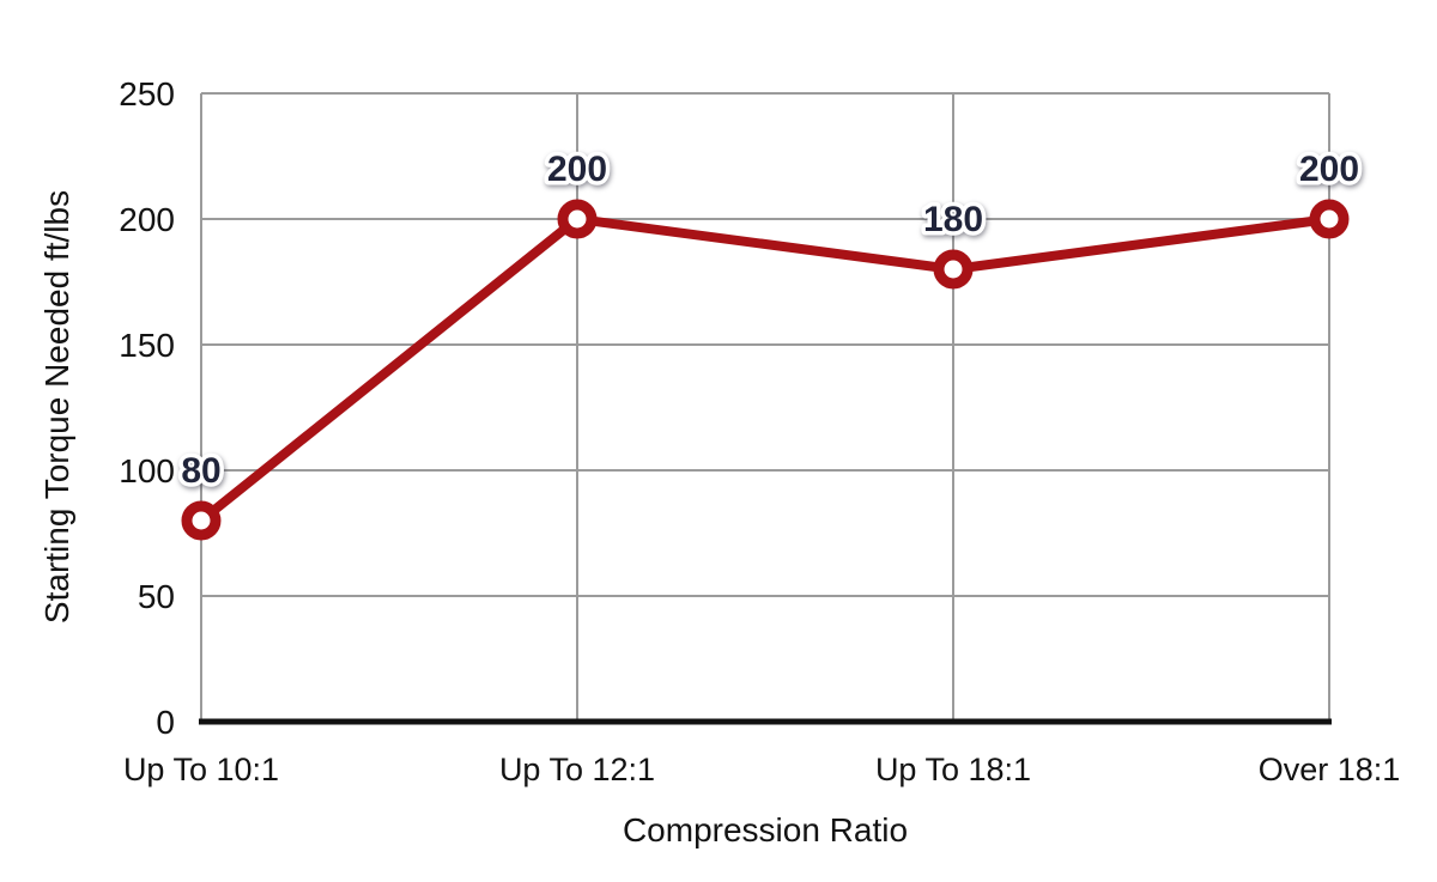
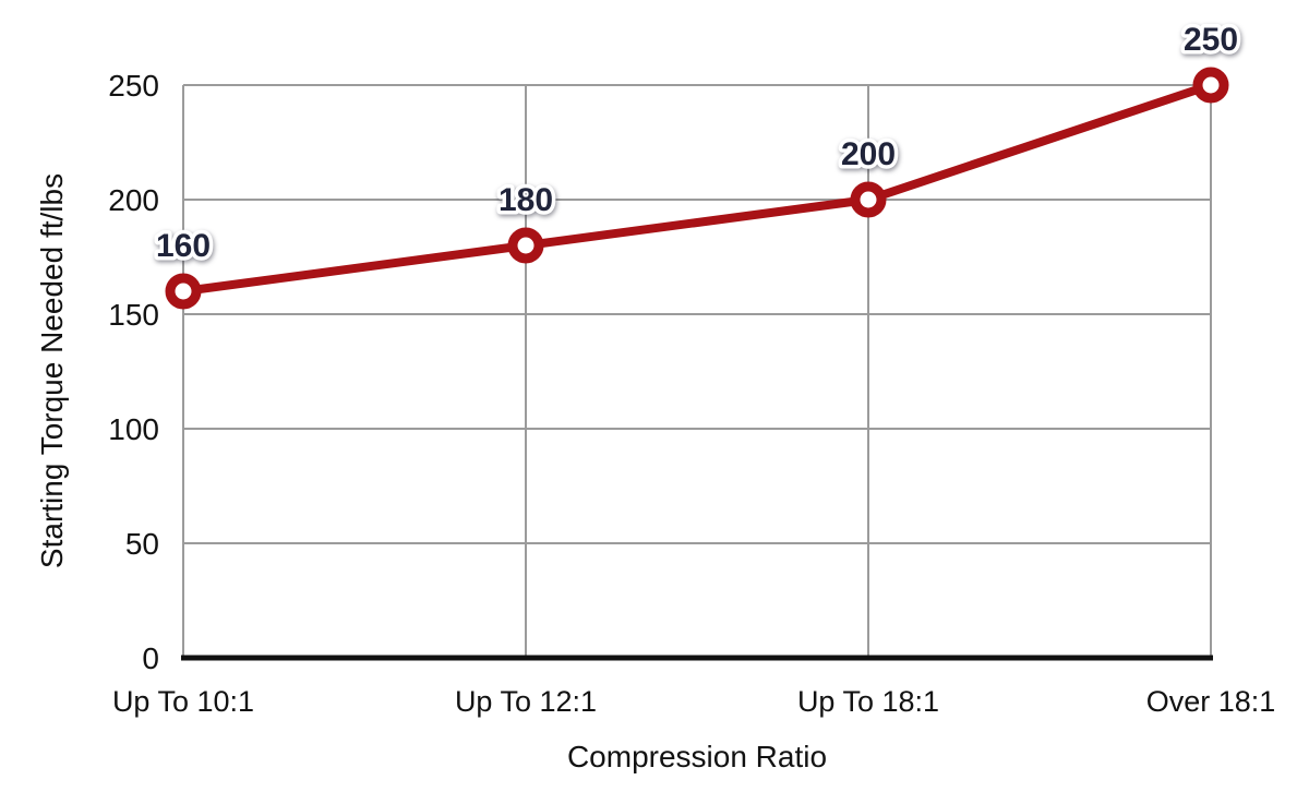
Up To 10:1: 80 -> 160
Up To 12:1: 200 -> 180
Up To 18:1: 180 -> 200
Over 18:1: 200 -> 250
